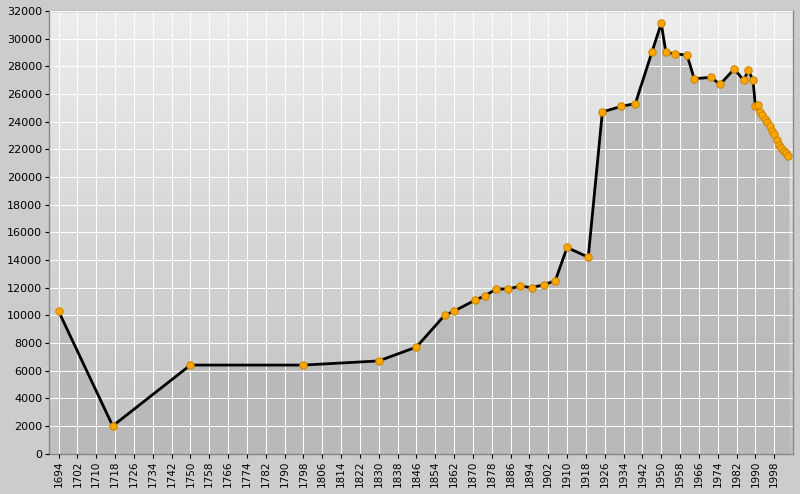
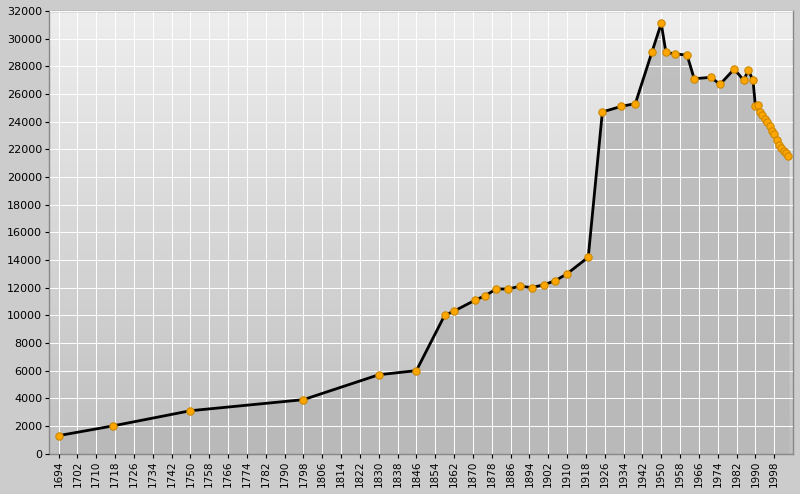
1694: 10300 -> 1300
1750: 6400 -> 3100
1798: 6400 -> 3900
1830: 6700 -> 5700
1846: 7700 -> 6000
1910: 14900 -> 13000
